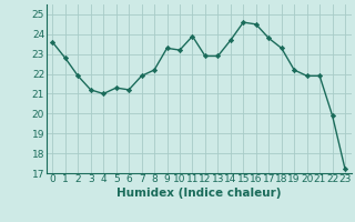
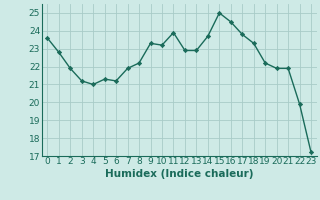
15: 24.6 -> 25.0
